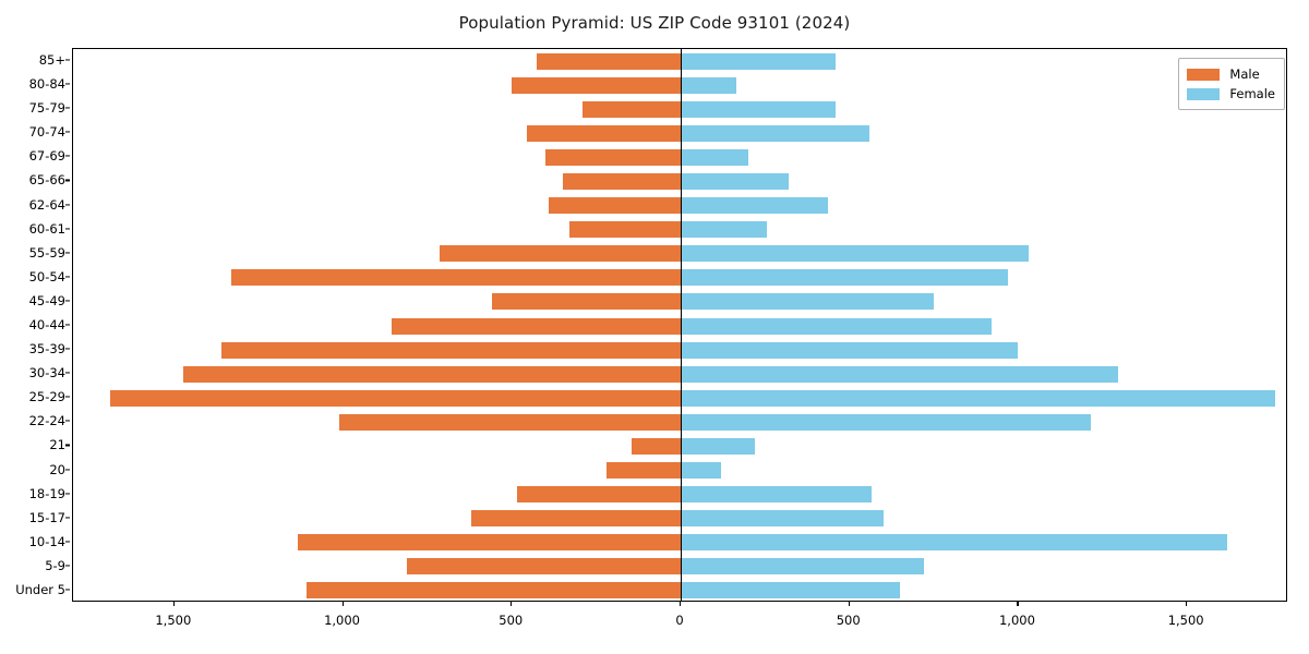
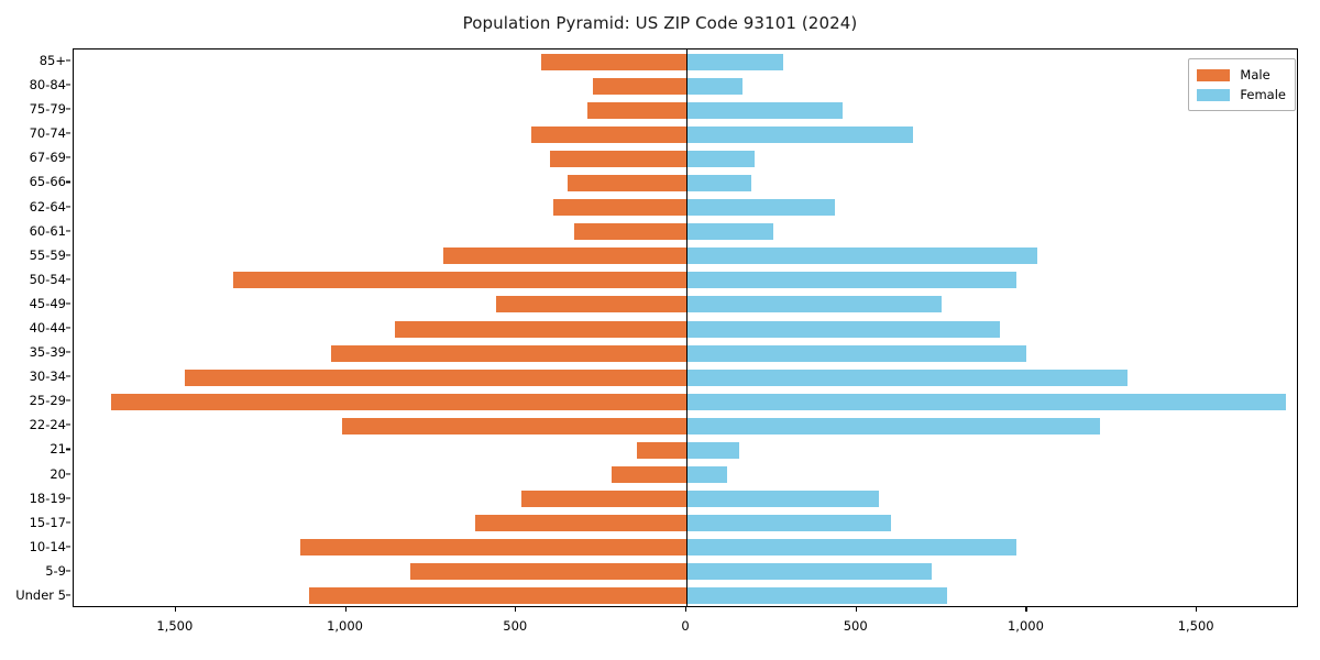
Female/85+: 460 -> 280
Male/80-84: 500 -> 280
Female/70-74: 560 -> 660
Female/65-66: 320 -> 190
Male/35-39: 1360 -> 1040
Female/21: 220 -> 160
Female/10-14: 1620 -> 970
Female/Under 5: 650 -> 760
